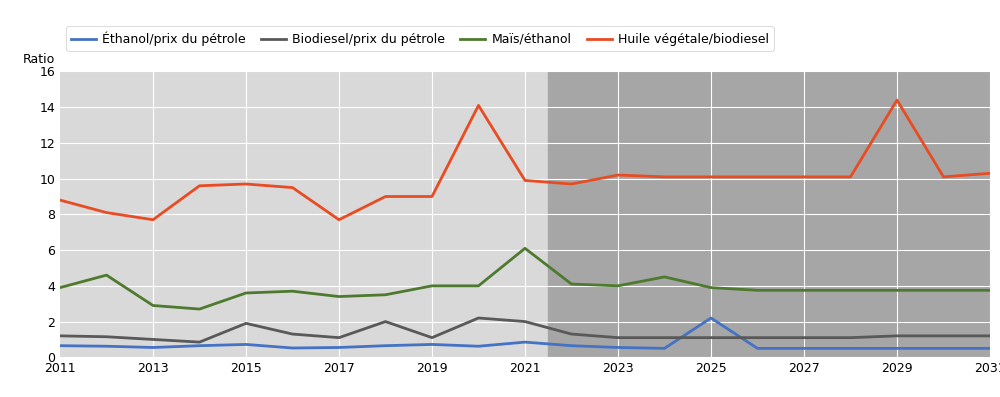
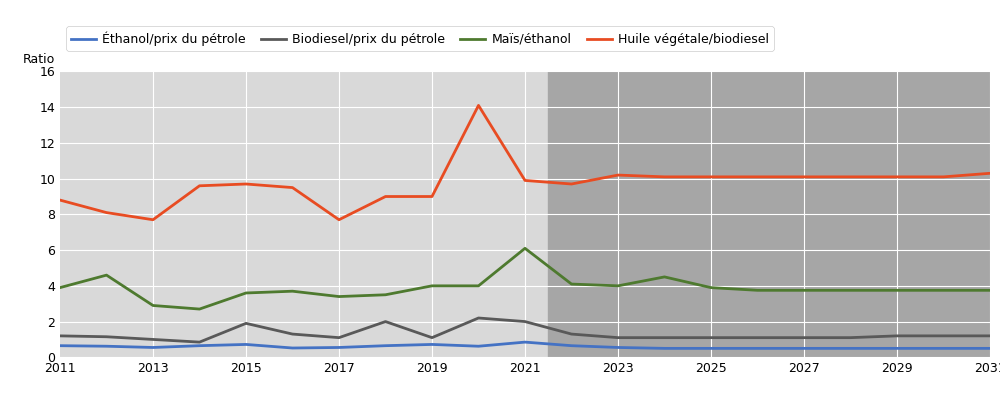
Éthanol/prix du pétrole/2025: 2.2 -> 0.5
Huile végétale/biodiesel/2029: 14.4 -> 10.1
